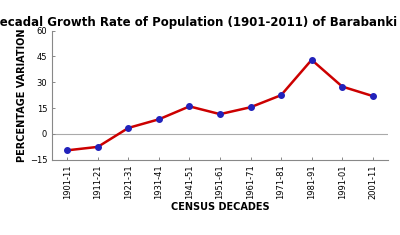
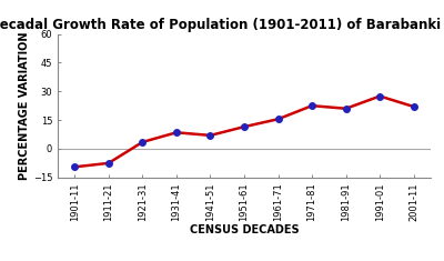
1941-51: 16 -> 7
1981-91: 43 -> 21
